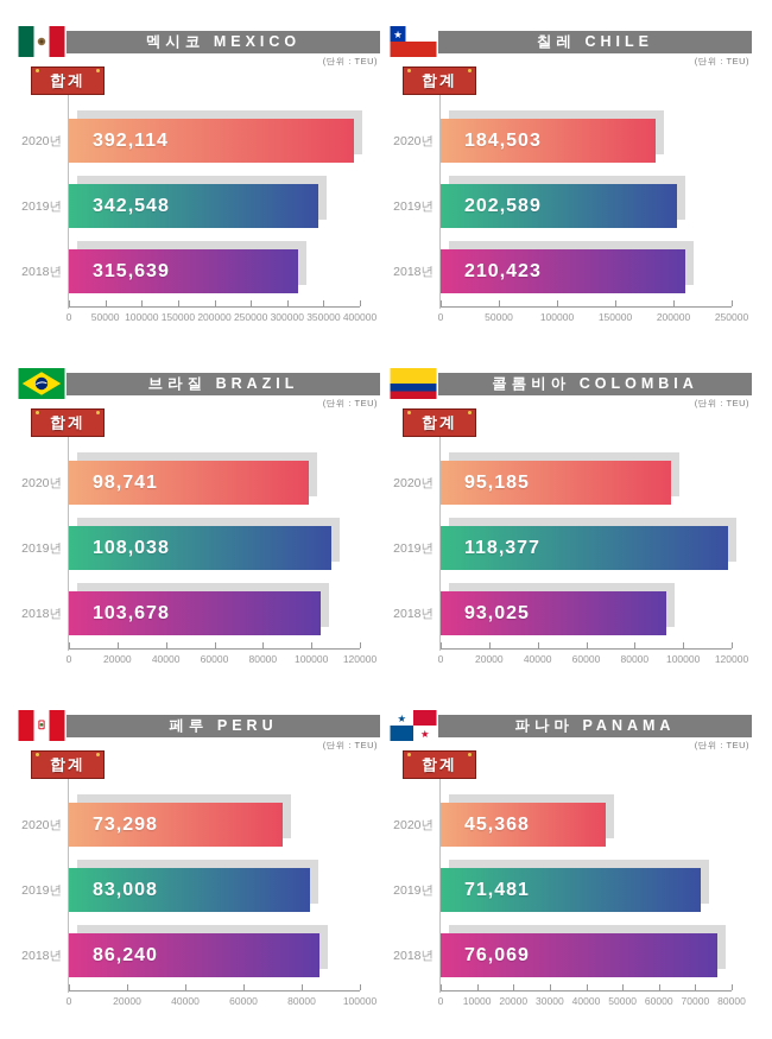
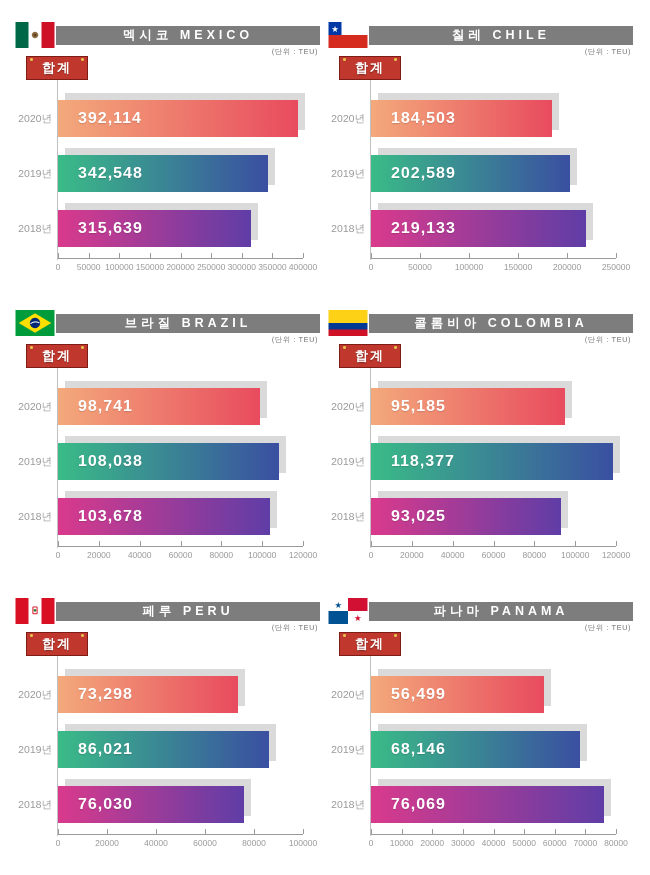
칠레 CHILE/2018년: 210,423 -> 219,133
페루 PERU/2019년: 83,008 -> 86,021
페루 PERU/2018년: 86,240 -> 76,030
파나마 PANAMA/2020년: 45,368 -> 56,499
파나마 PANAMA/2019년: 71,481 -> 68,146
